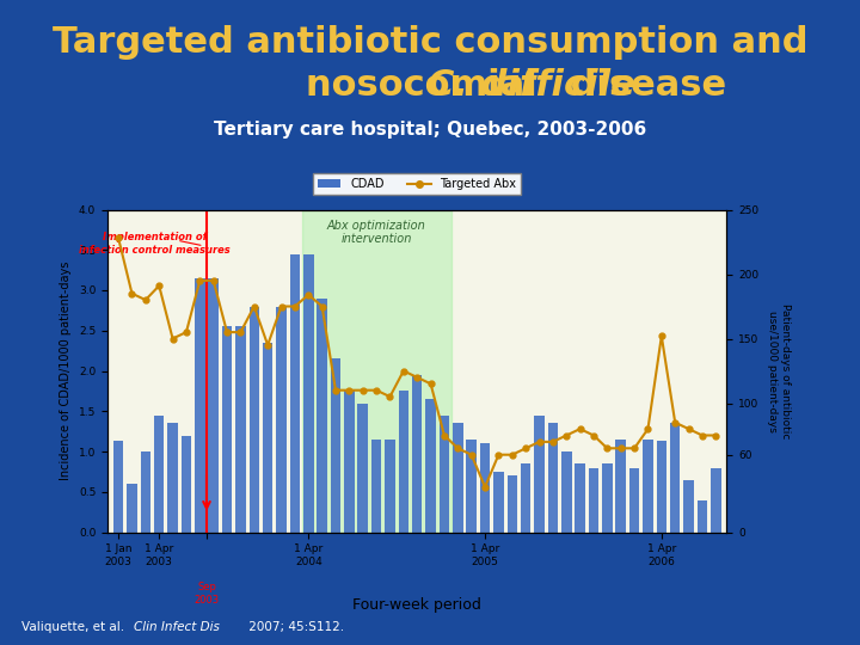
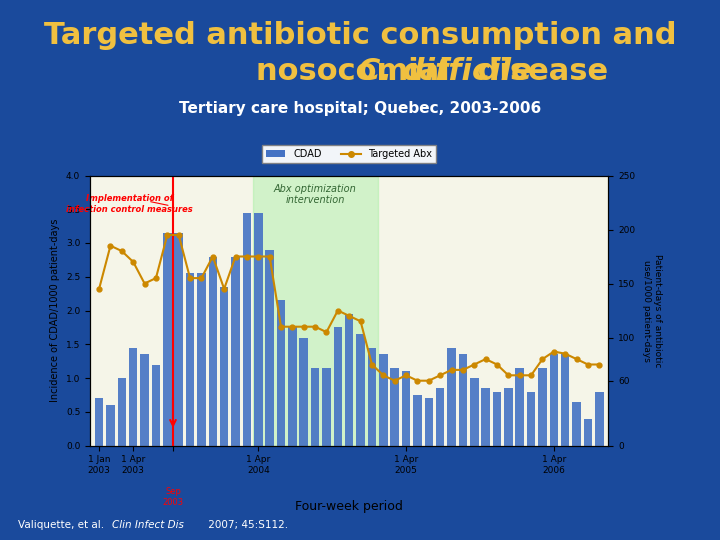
CDAD/1 Jan 2003: 1.14 -> 0.70
Targeted Abx/1 Jan 2003: 228 -> 145
Targeted Abx/1 Apr 2003: 191 -> 170
Targeted Abx/1 Apr 2004: 184 -> 175
Targeted Abx/1 Apr 2005: 35 -> 65
CDAD/1 Apr 2006: 1.14 -> 1.35
Targeted Abx/1 Apr 2006: 152 -> 87
